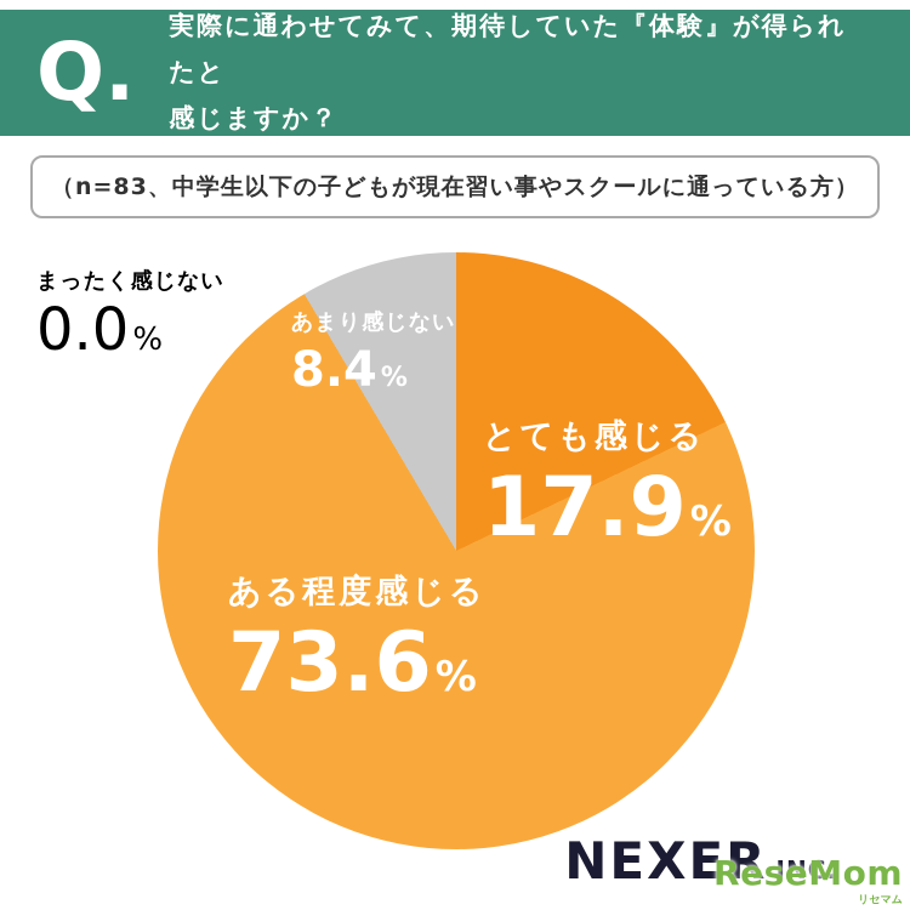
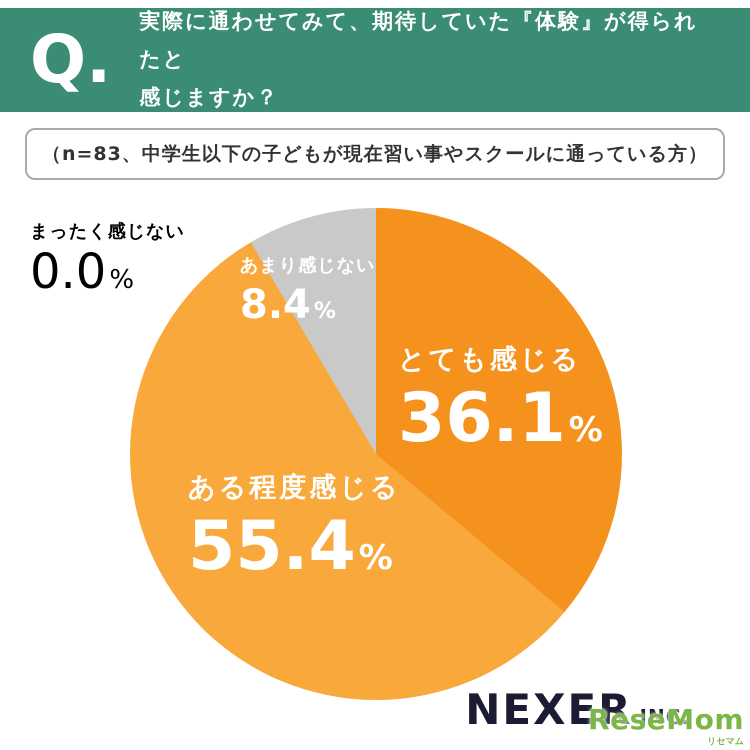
とても感じる: 17.9 -> 36.1
ある程度感じる: 73.6 -> 55.4
